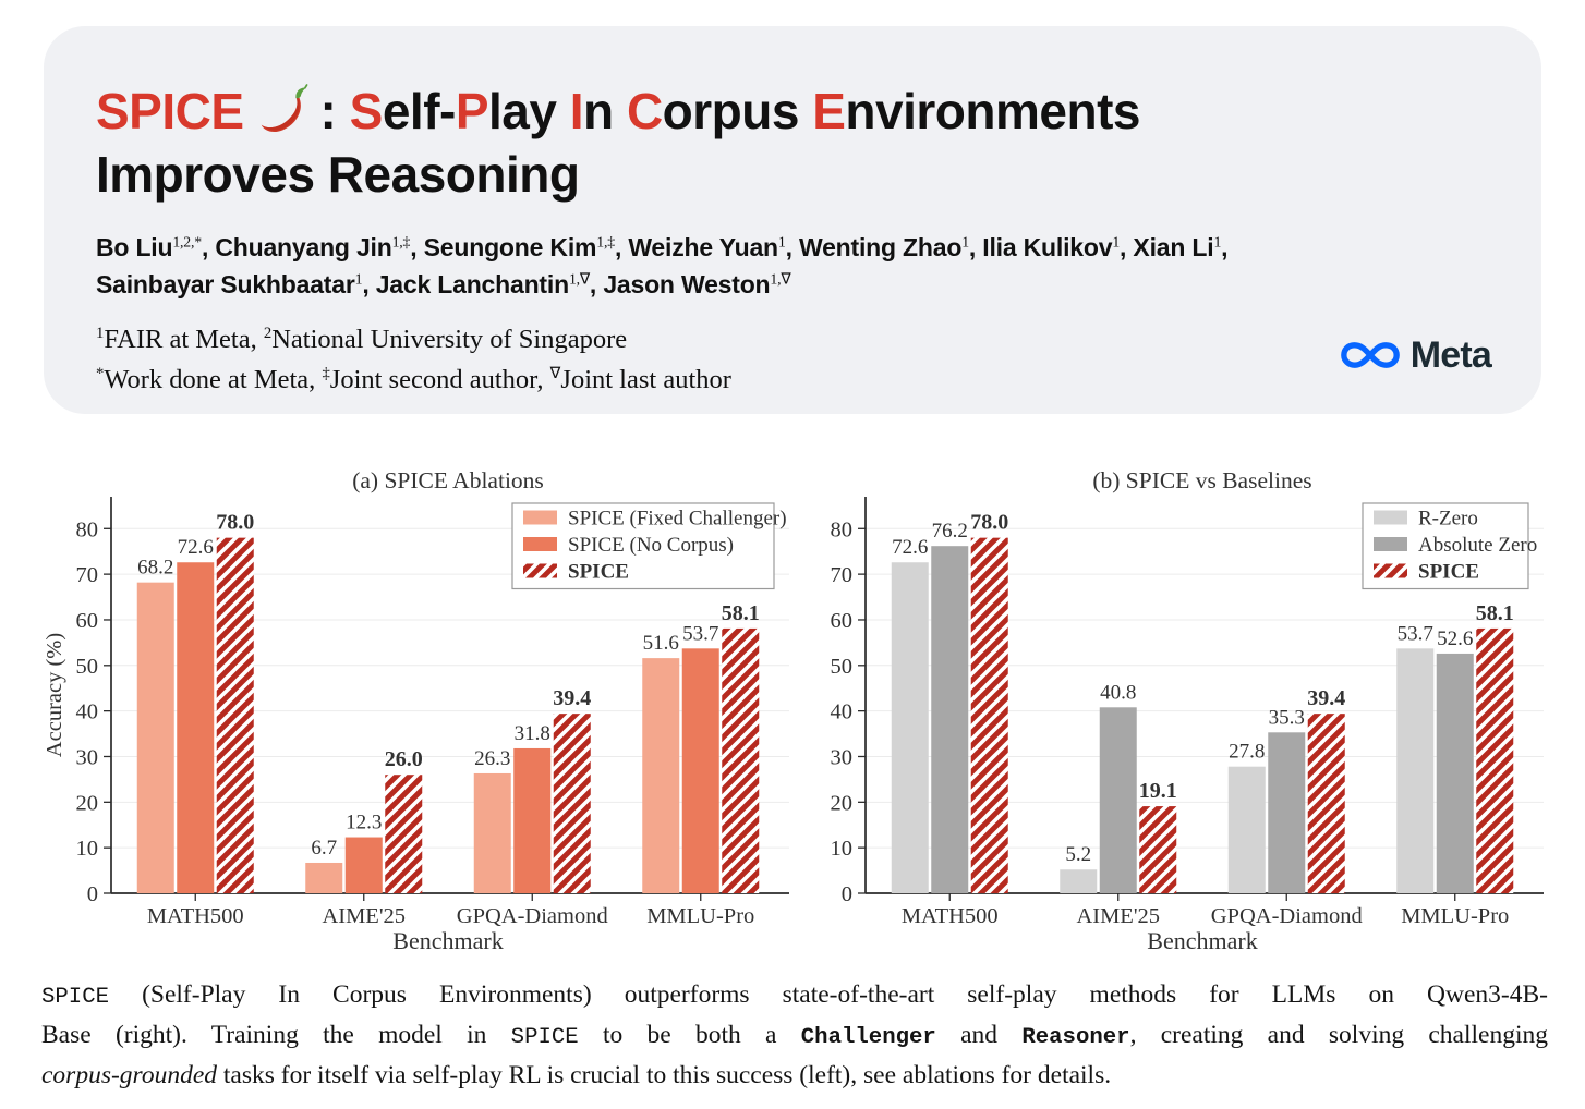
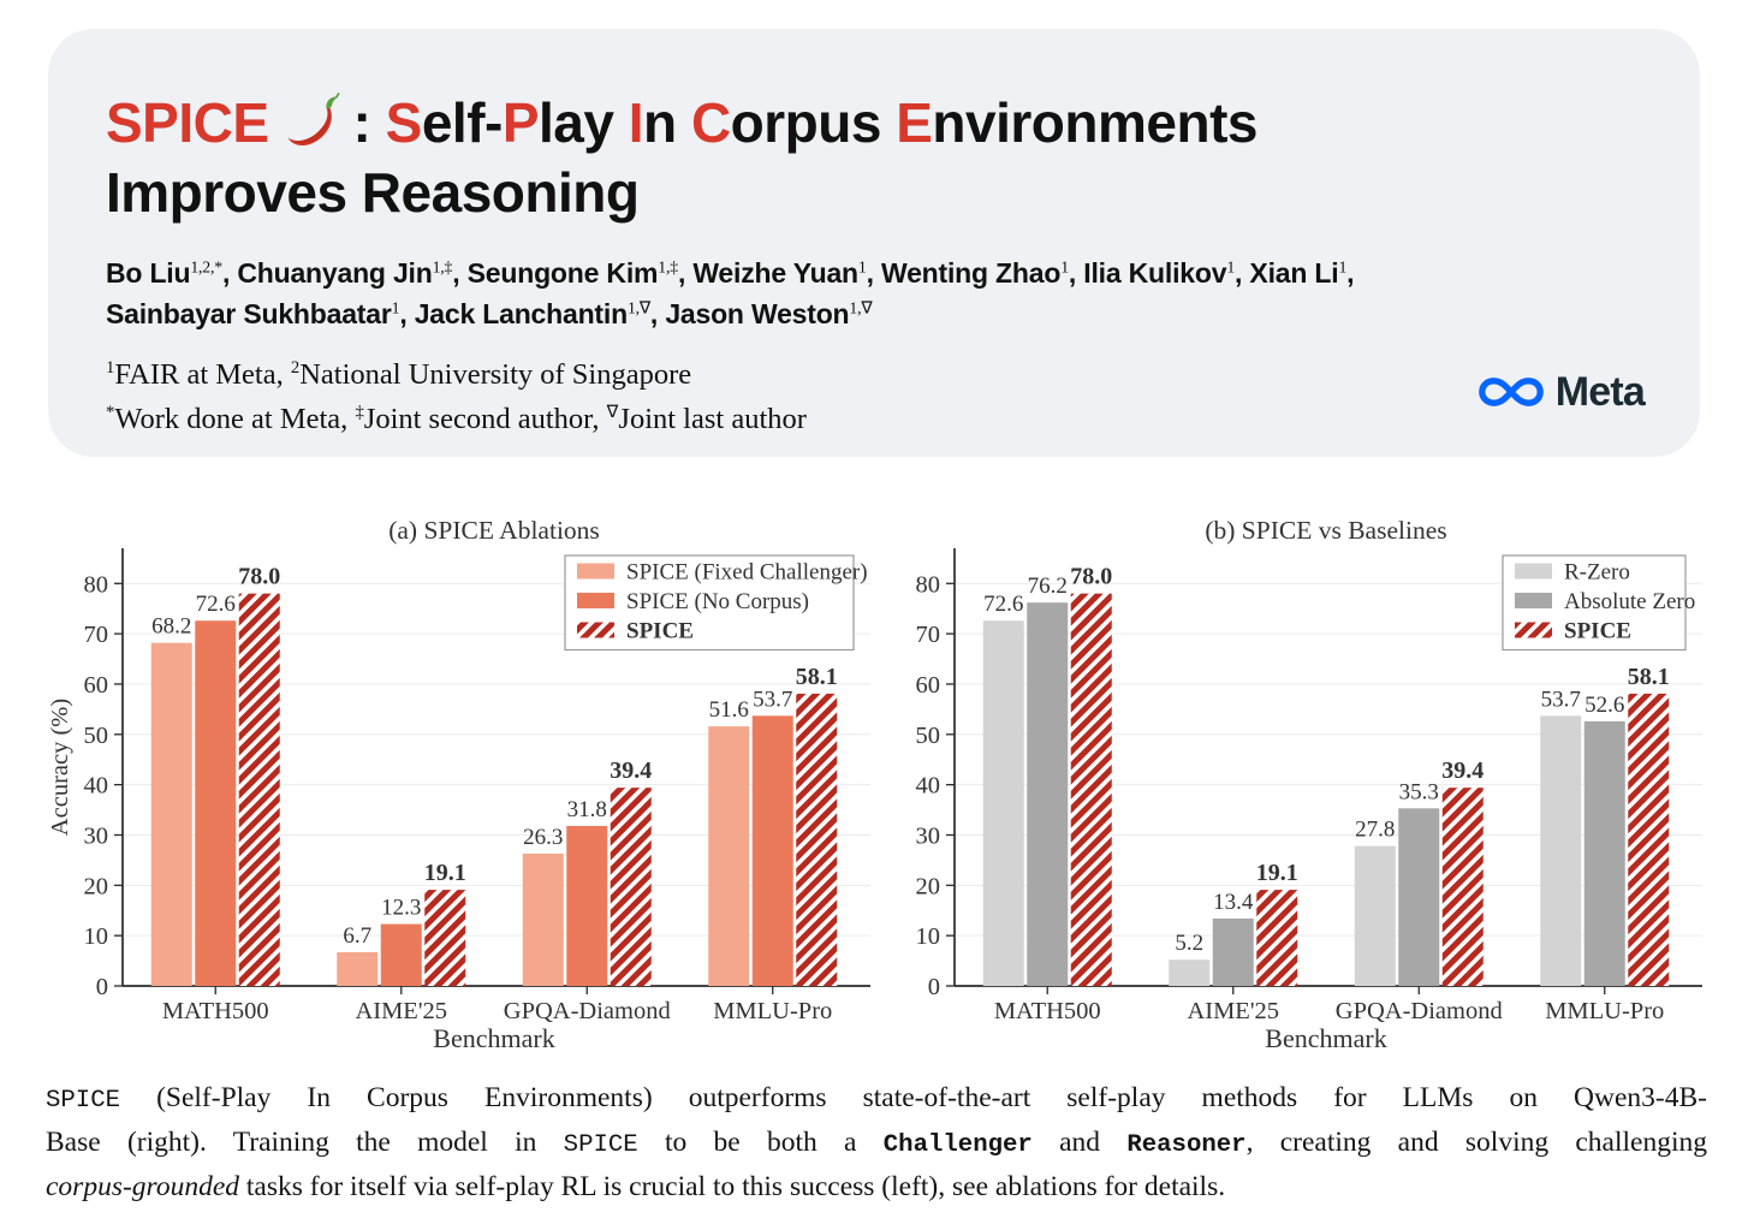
(a) SPICE Ablations/SPICE/AIME'25: 26.0 -> 19.1
(b) SPICE vs Baselines/Absolute Zero/AIME'25: 40.8 -> 13.4
